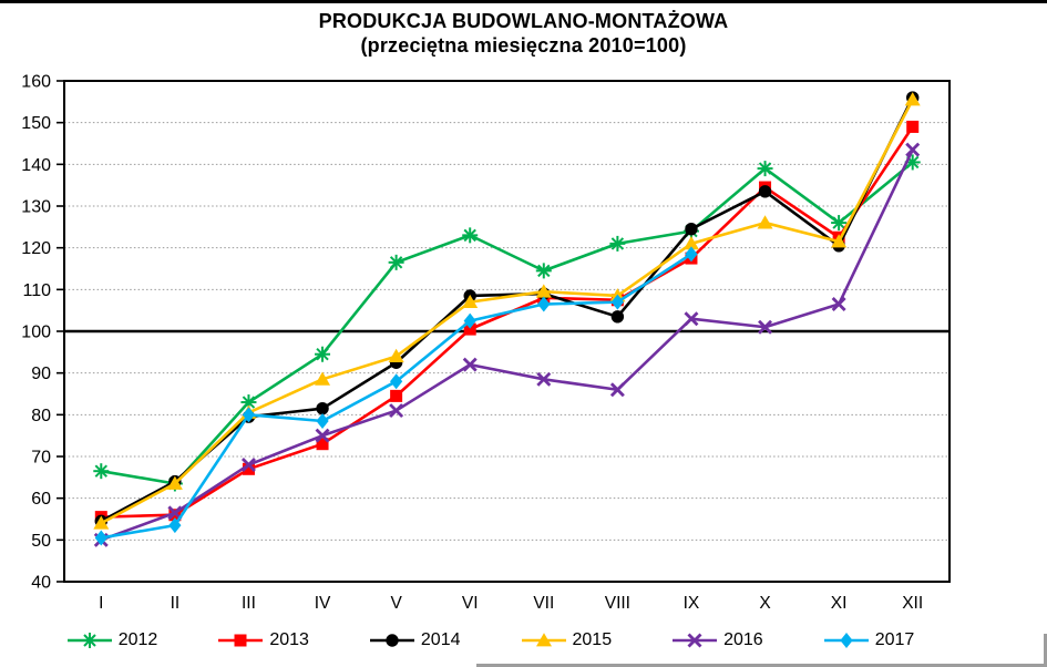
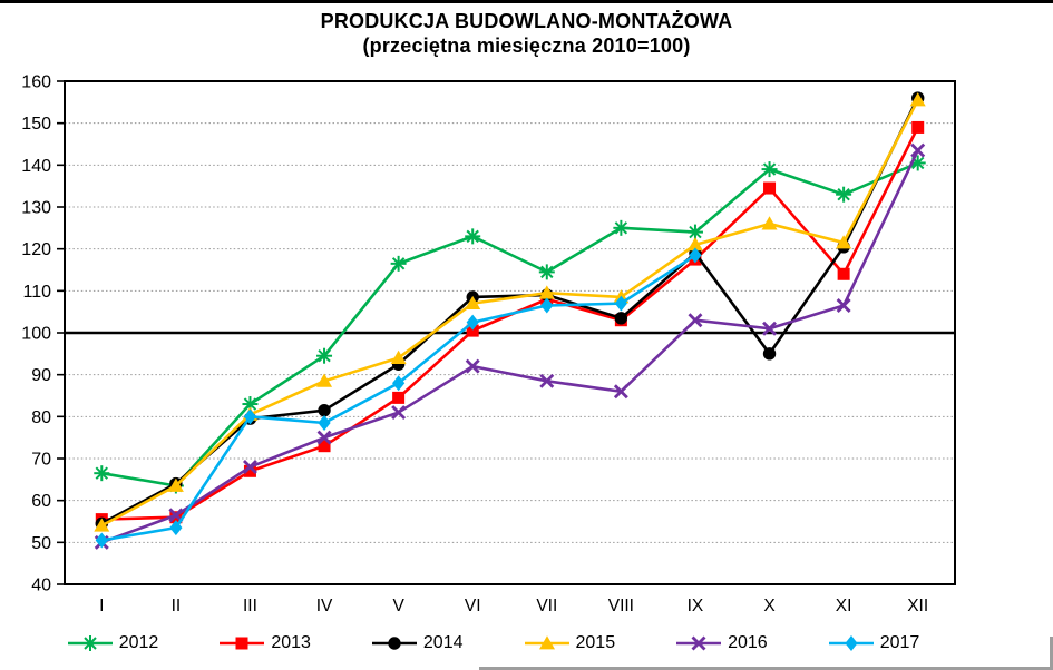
2012/VIII: 121 -> 125
2013/VIII: 108 -> 103
2014/IX: 124 -> 119
2014/X: 134 -> 95
2012/XI: 126 -> 133
2013/XI: 122 -> 114
